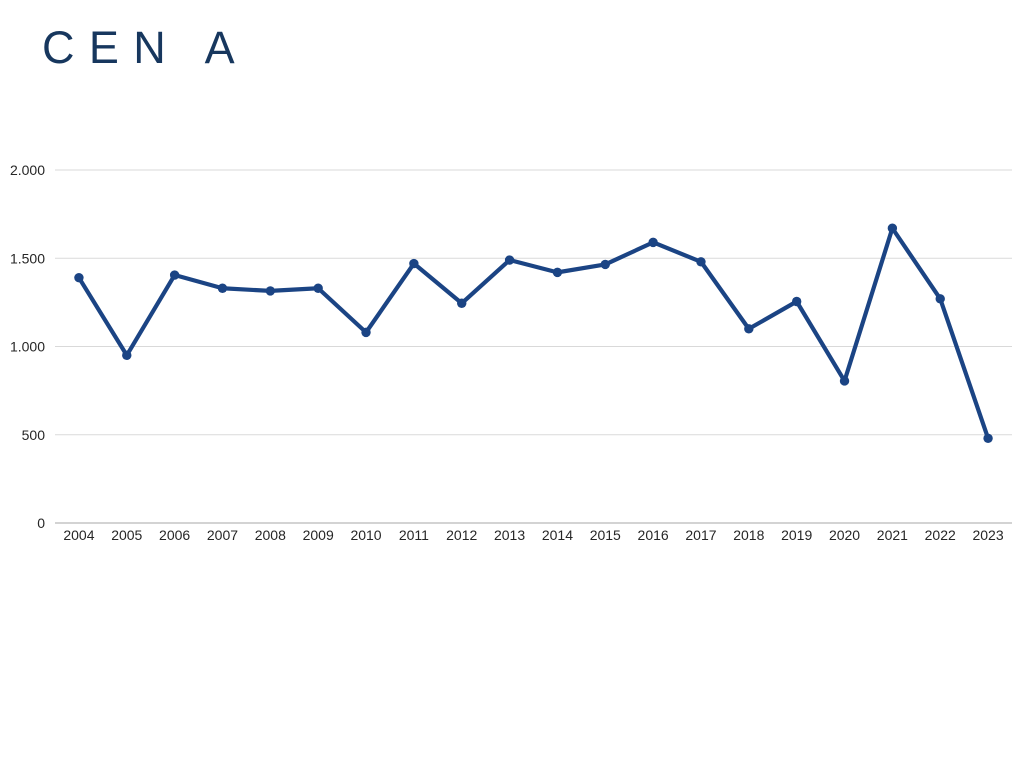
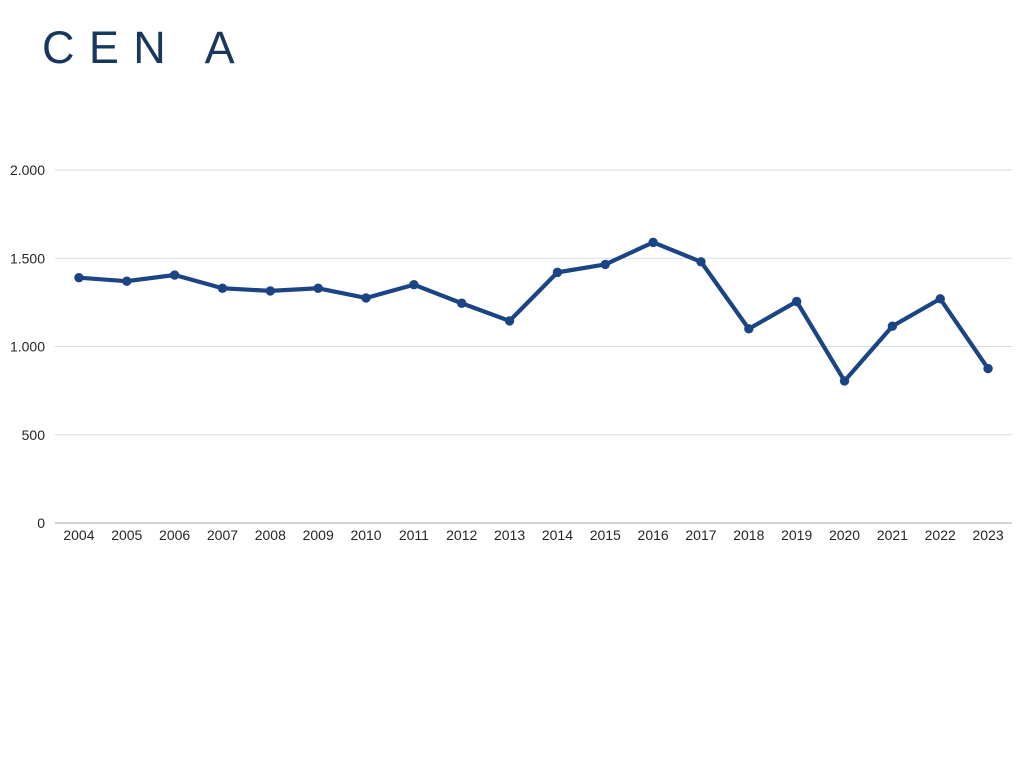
2005: 950 -> 1370
2010: 1080 -> 1280
2011: 1470 -> 1350
2013: 1490 -> 1140
2021: 1670 -> 1120
2023: 480 -> 880
